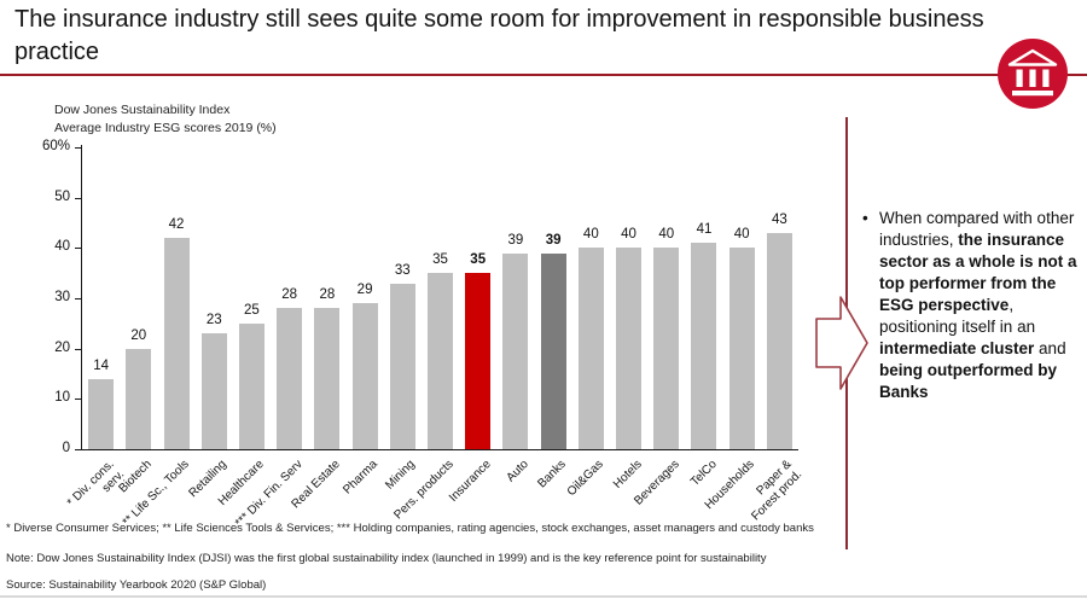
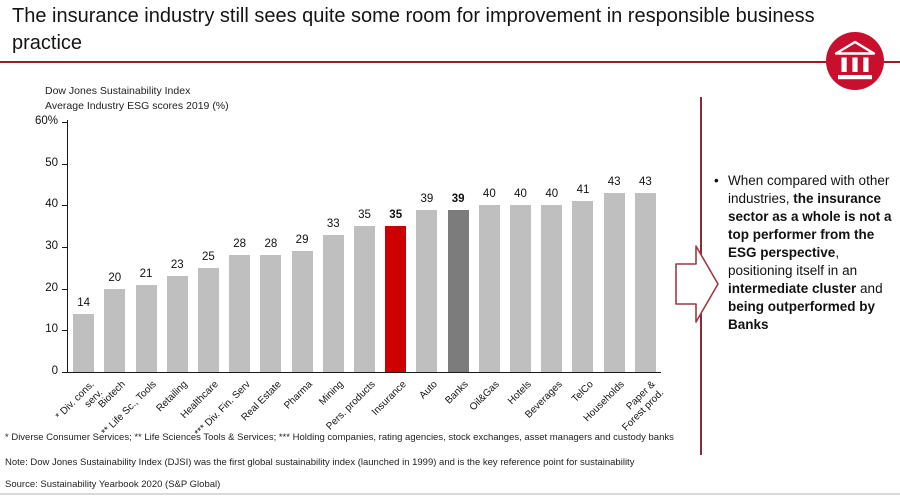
** Life Sc., Tools: 42 -> 21
Households: 40 -> 43
